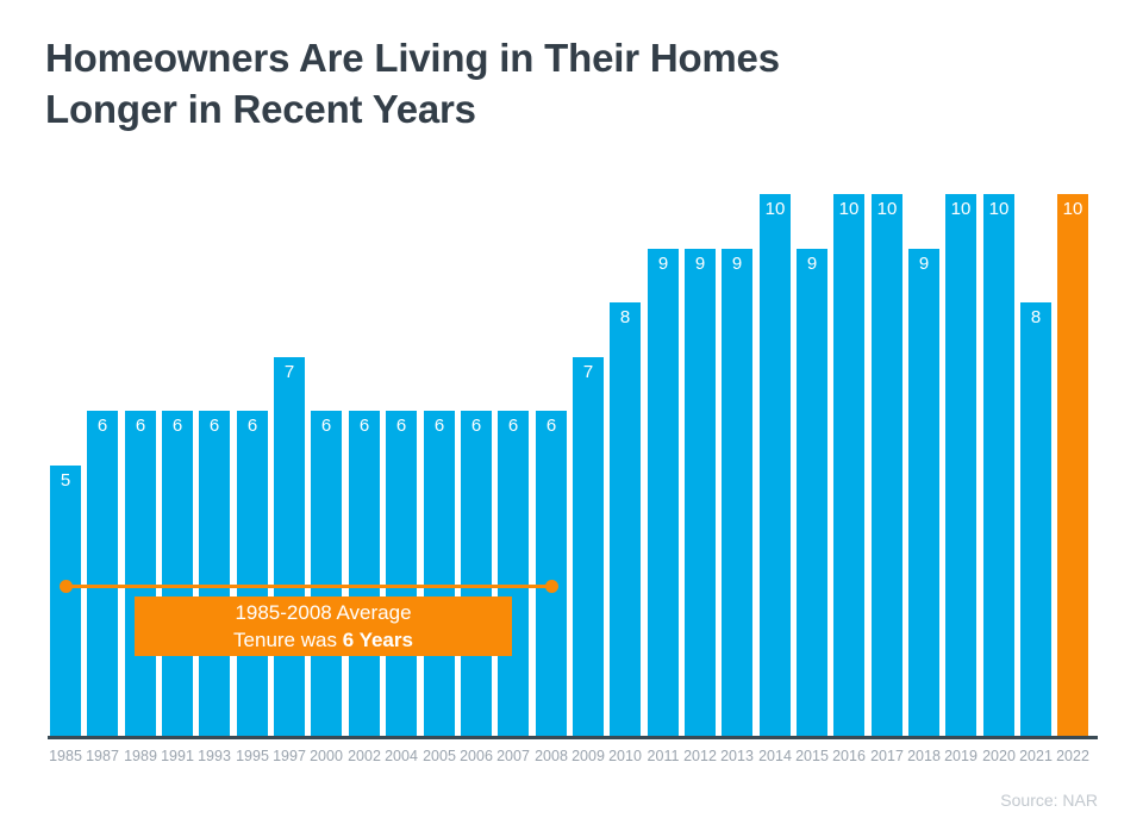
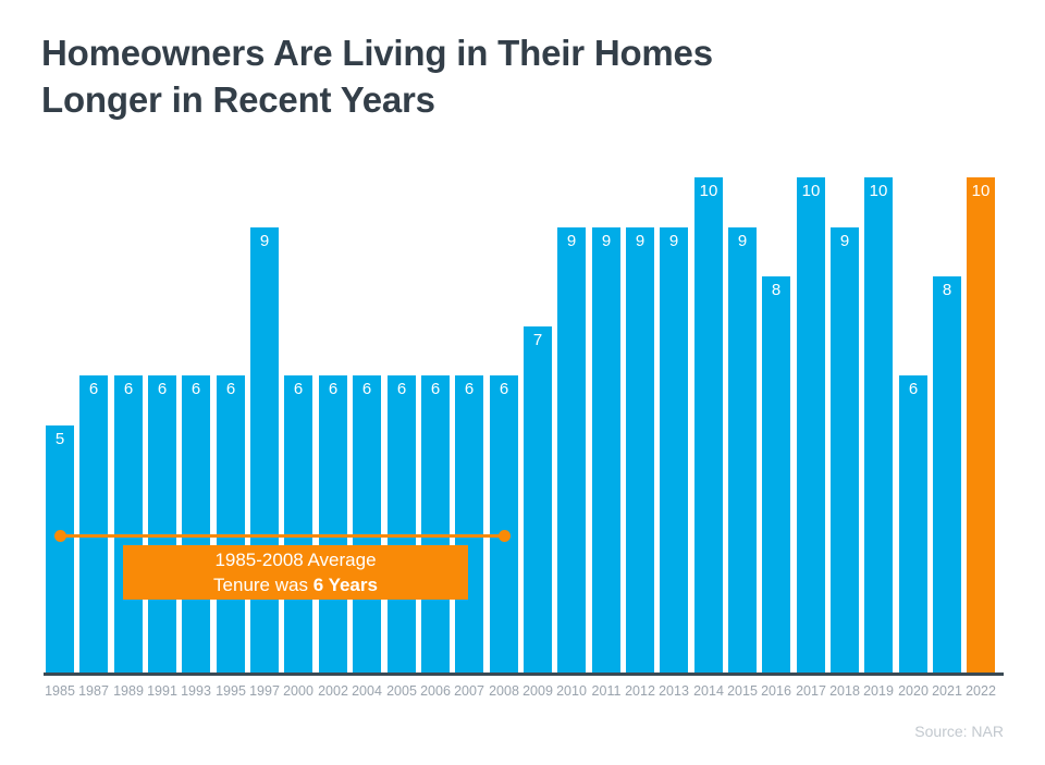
1997: 7 -> 9
2010: 8 -> 9
2016: 10 -> 8
2020: 10 -> 6
